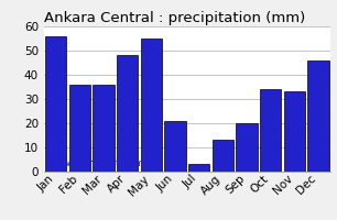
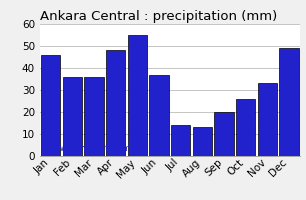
Jan: 56 -> 46
Jun: 21 -> 37
Jul: 3 -> 14
Oct: 34 -> 26
Dec: 46 -> 49
